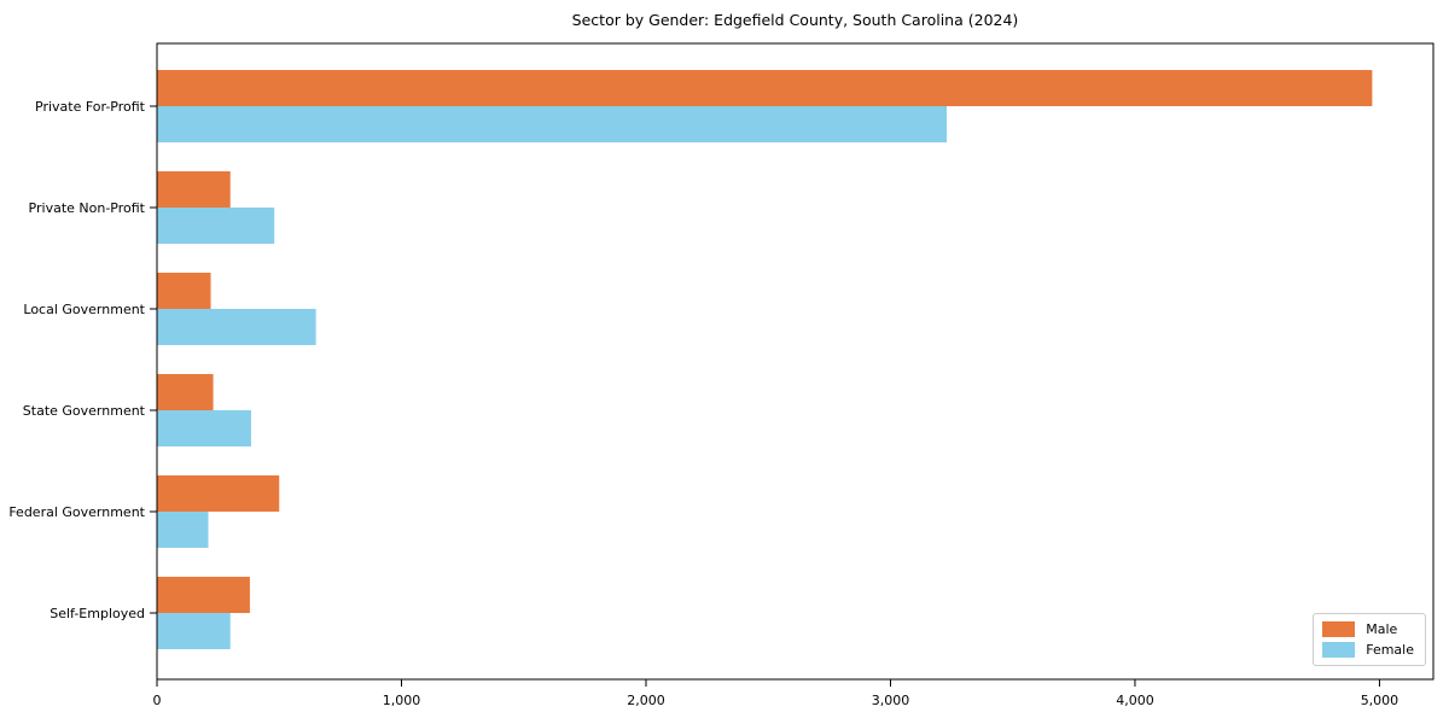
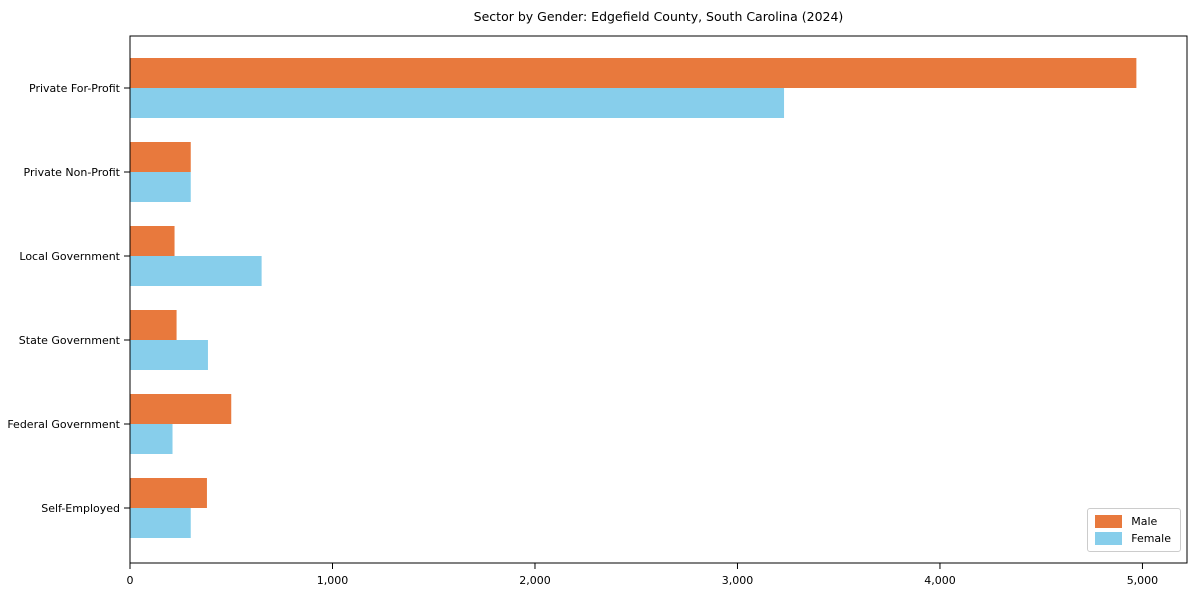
Female/Private Non-Profit: 480 -> 300
